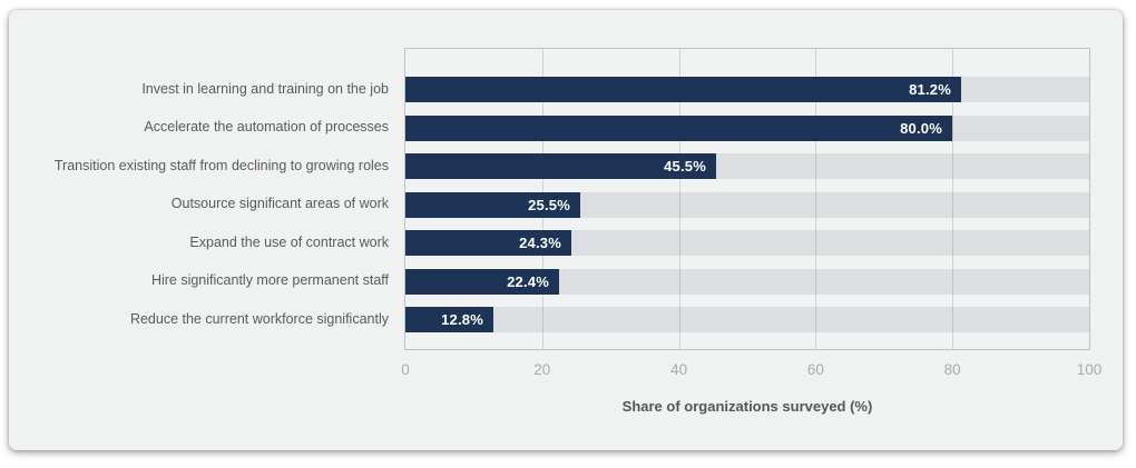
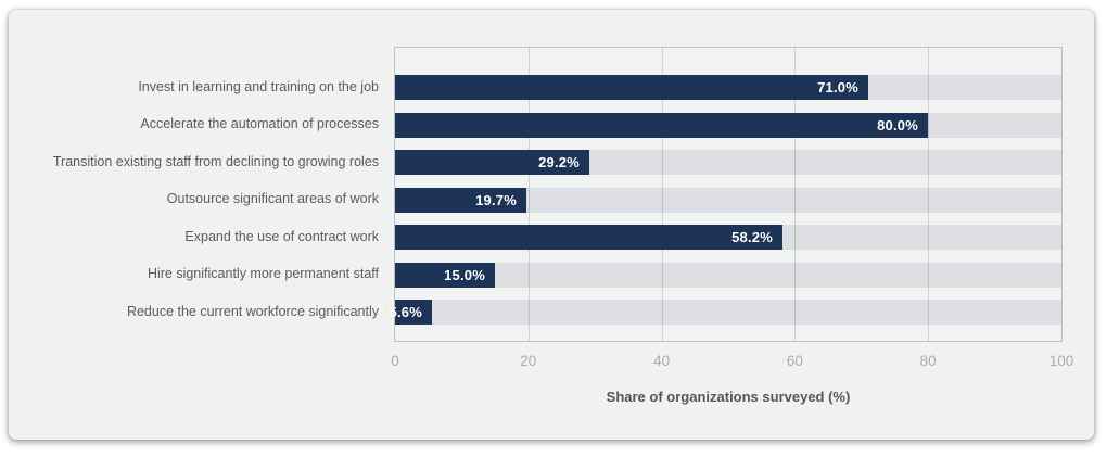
Invest in learning and training on the job: 81.2% -> 71.0%
Transition existing staff from declining to growing roles: 45.5% -> 29.2%
Outsource significant areas of work: 25.5% -> 19.7%
Expand the use of contract work: 24.3% -> 58.2%
Hire significantly more permanent staff: 22.4% -> 15.0%
Reduce the current workforce significantly: 12.8% -> 5.6%
